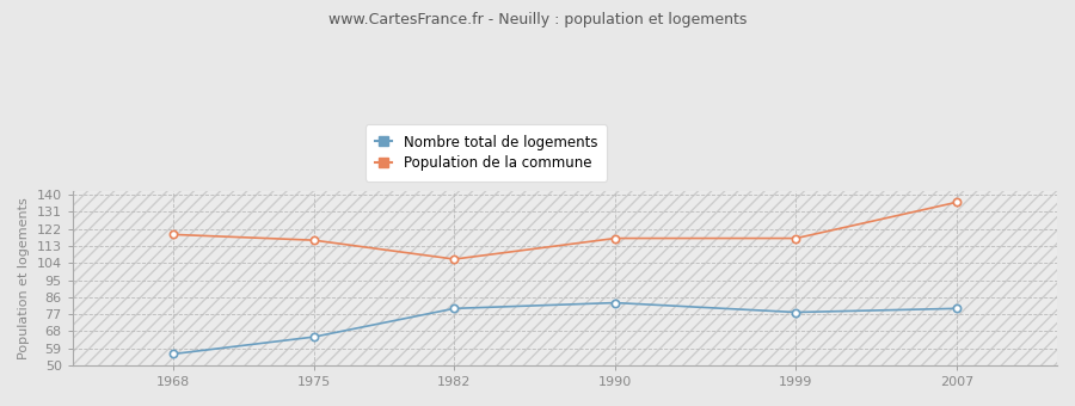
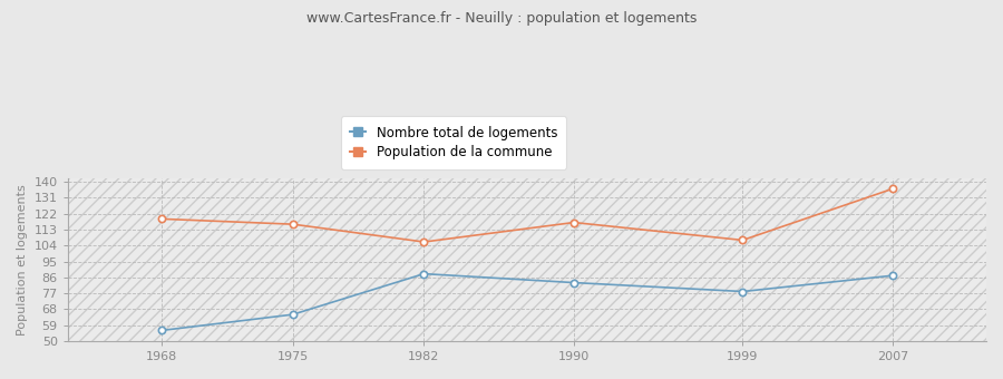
Nombre total de logements/1982: 80 -> 88
Population de la commune/1999: 117 -> 107
Nombre total de logements/2007: 80 -> 87
